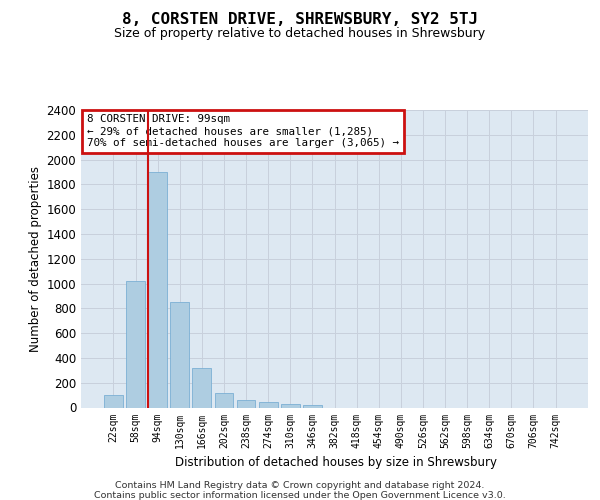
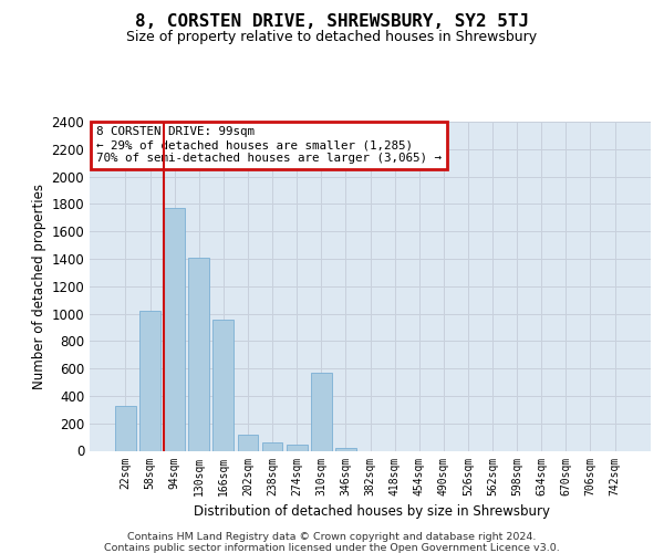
22sqm: 100 -> 330
94sqm: 1900 -> 1770
130sqm: 860 -> 1410
166sqm: 320 -> 960
310sqm: 30 -> 570
